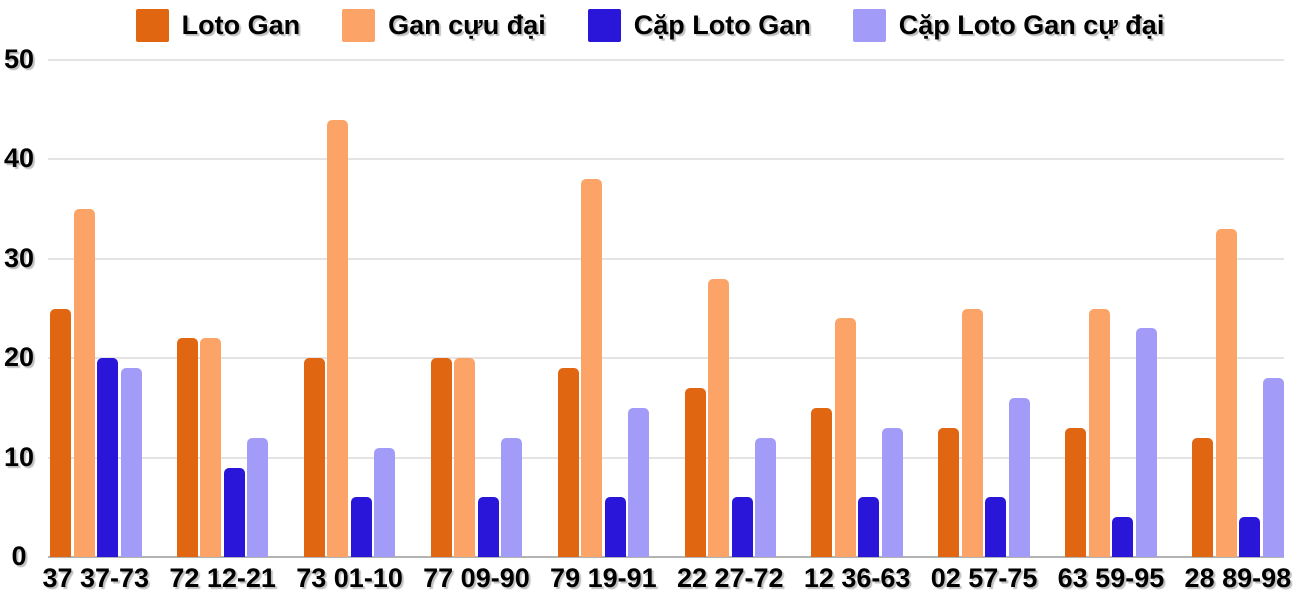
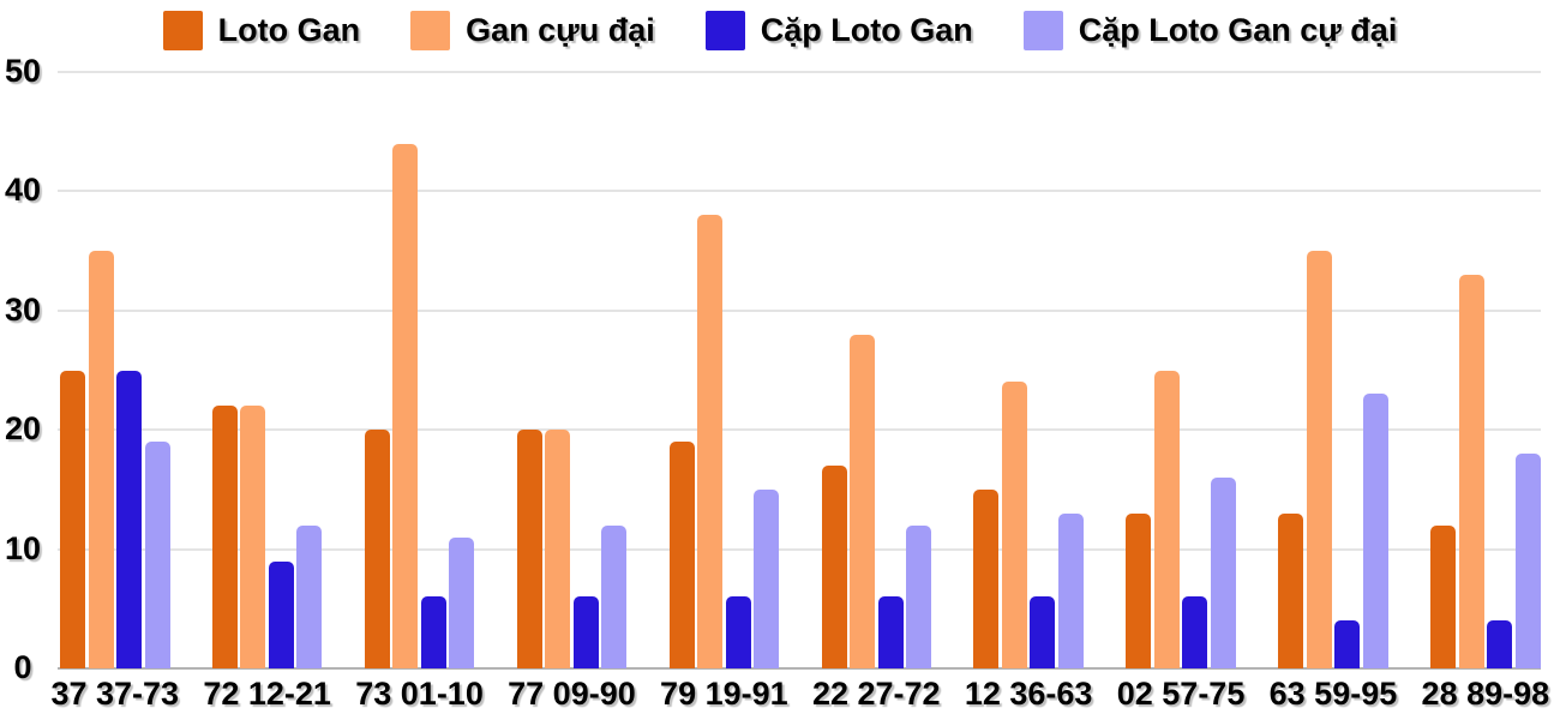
Cặp Loto Gan/37 37-73: 20 -> 25
Gan cựu đại/63 59-95: 25 -> 35
